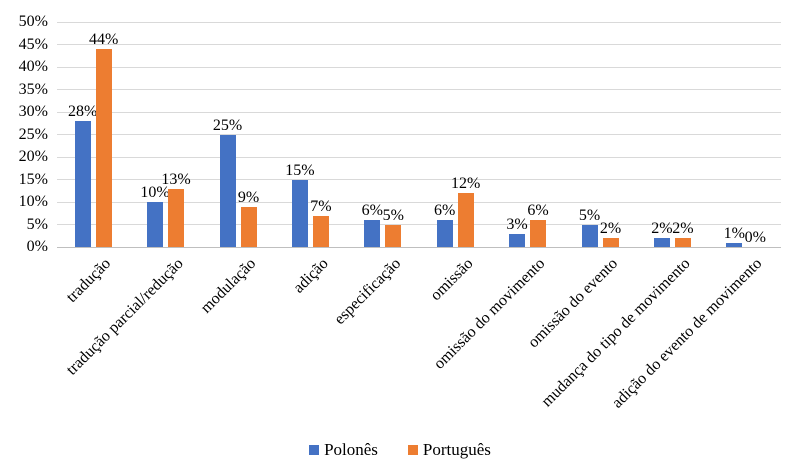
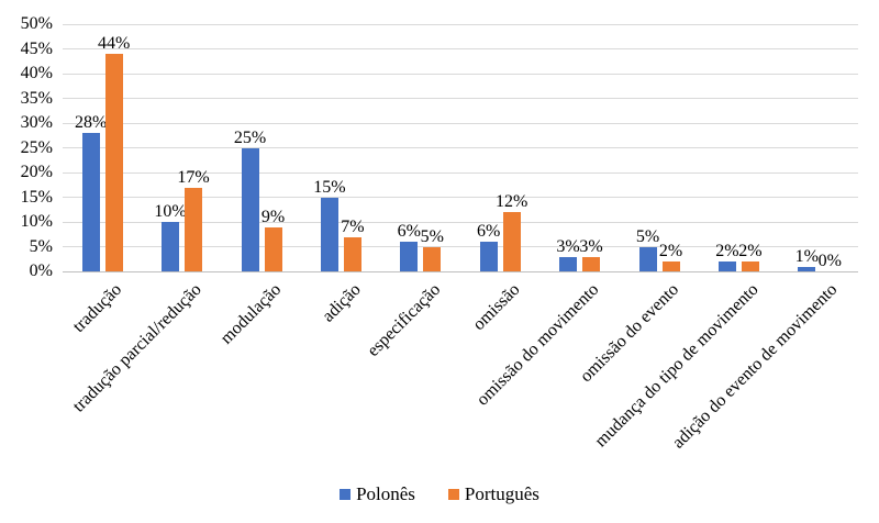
Português/tradução parcial/redução: 13% -> 17%
Português/omissão do movimento: 6% -> 3%
